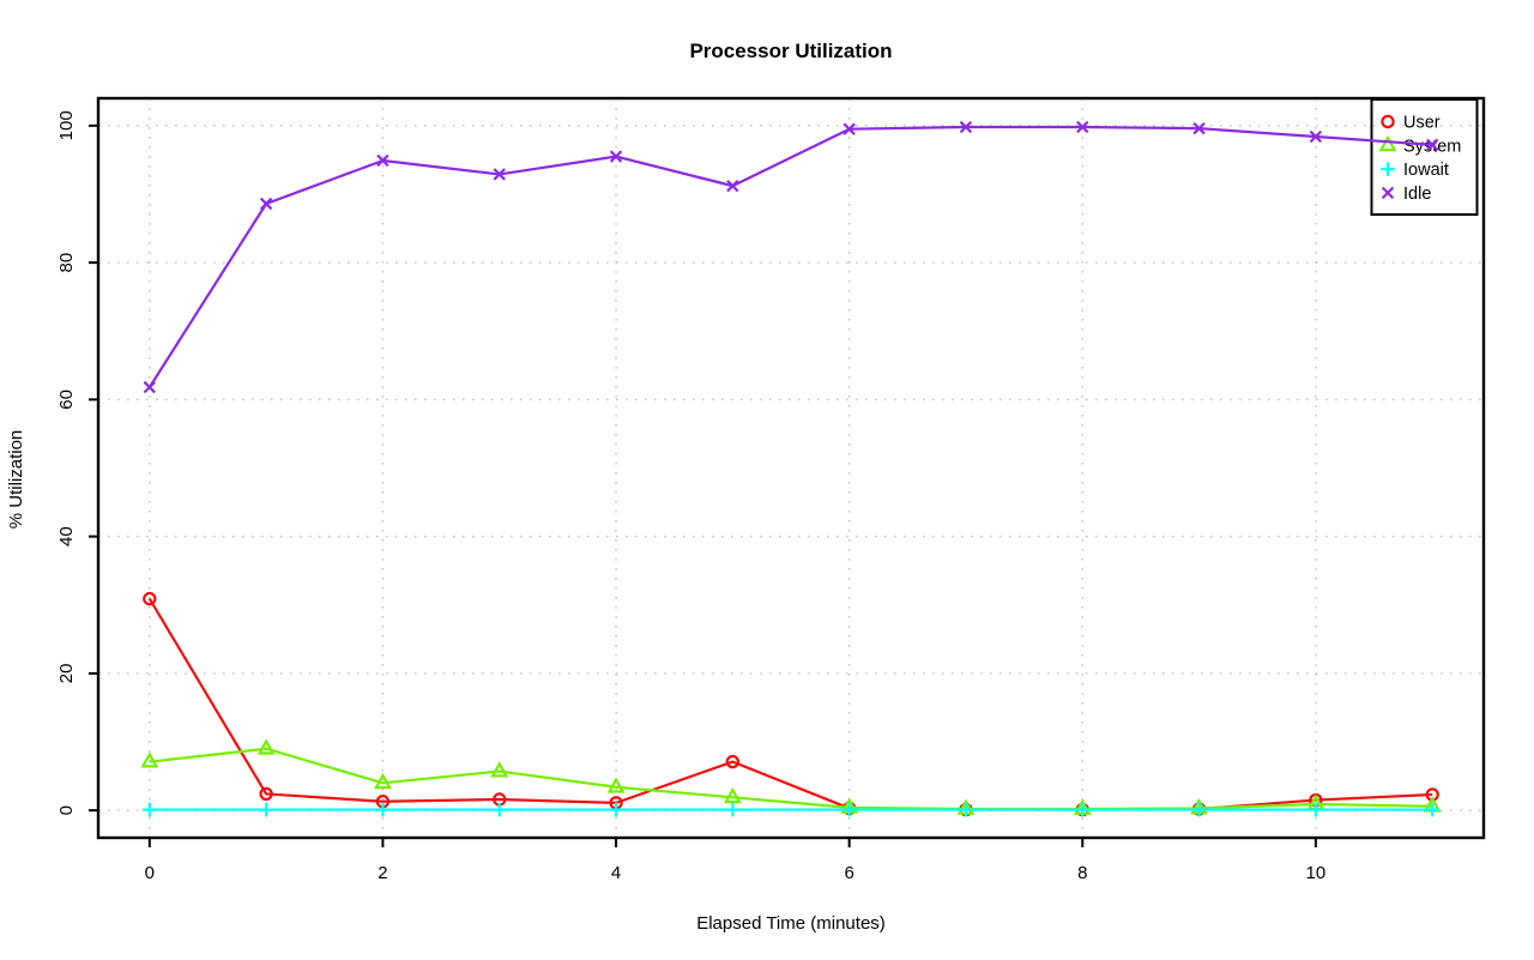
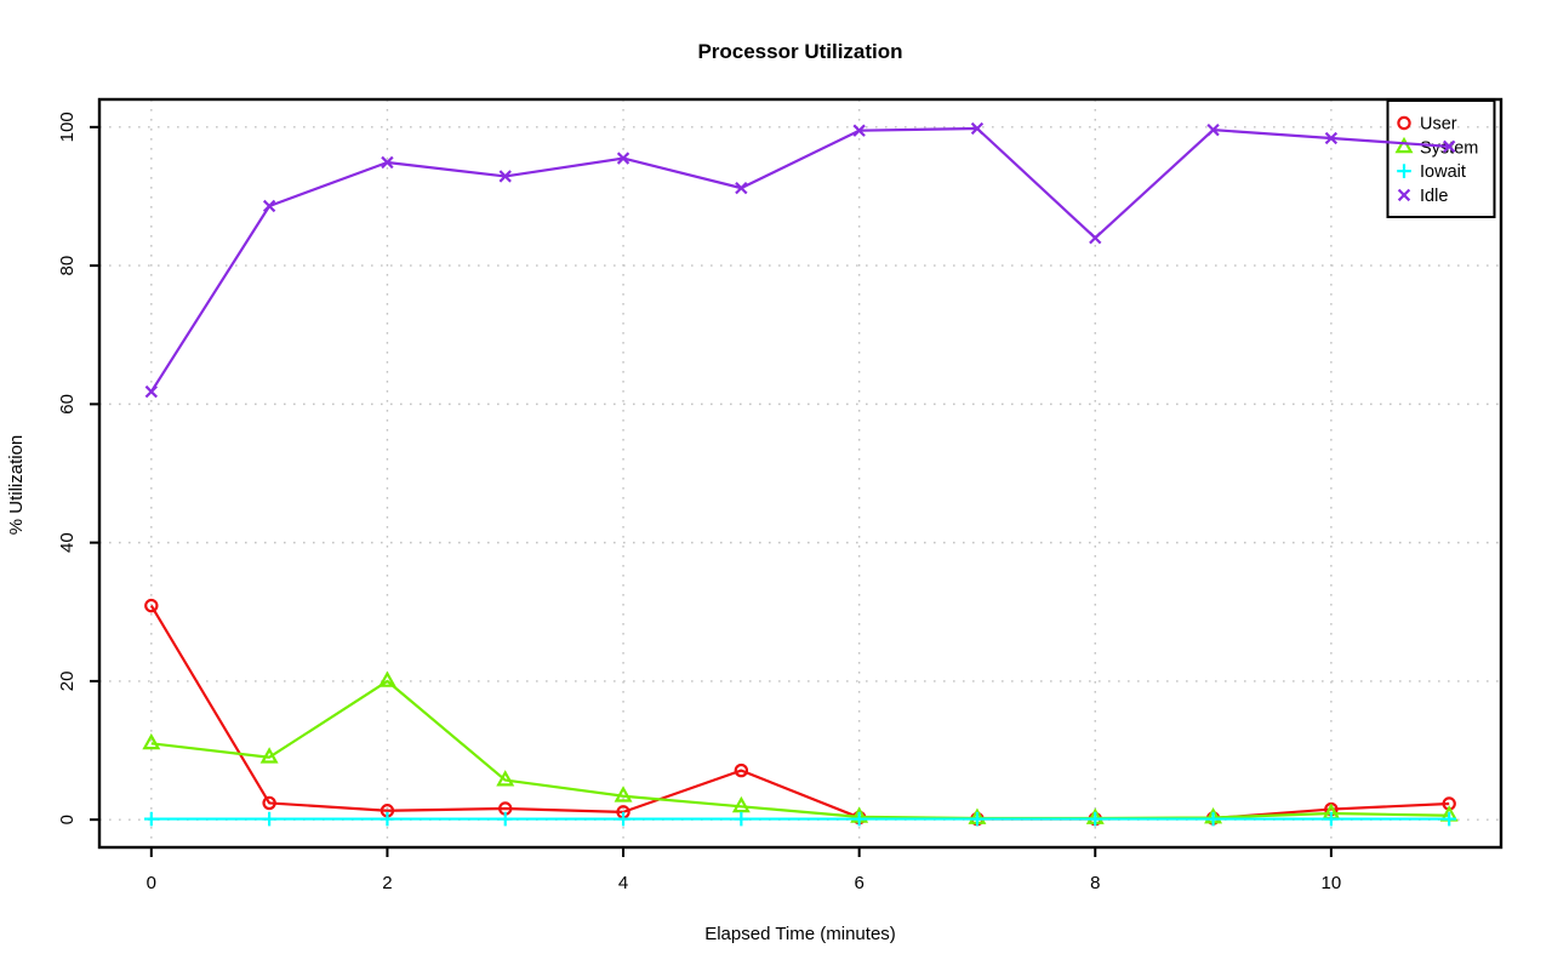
System/0: 7 -> 11
System/2: 4 -> 20
Idle/8: 100 -> 84
